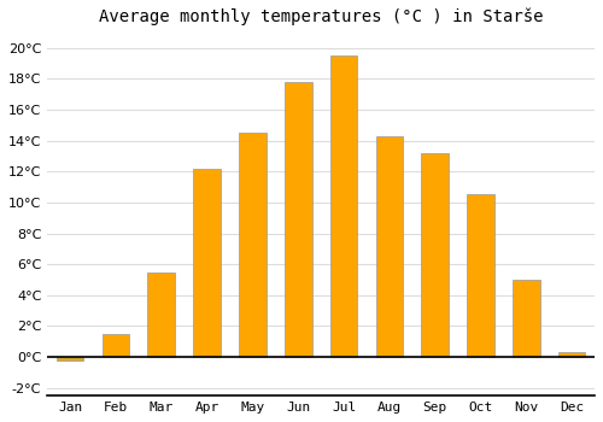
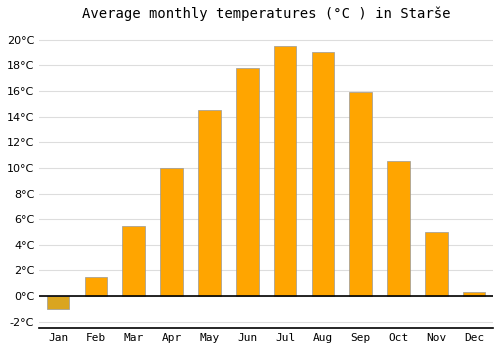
Jan: -0.2°C -> -1.0°C
Apr: 12.2°C -> 10.0°C
Aug: 14.3°C -> 19.0°C
Sep: 13.2°C -> 15.9°C
